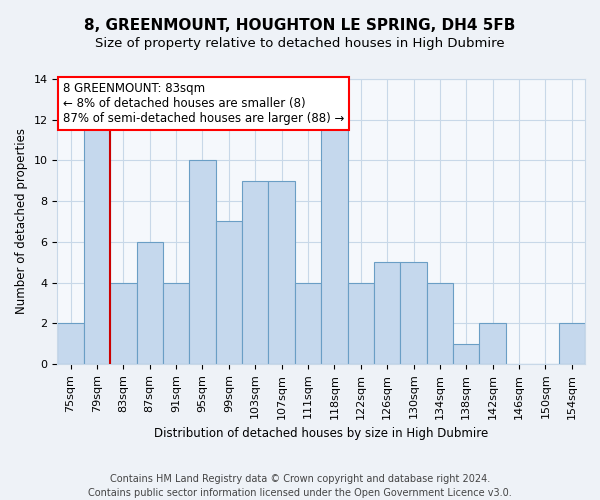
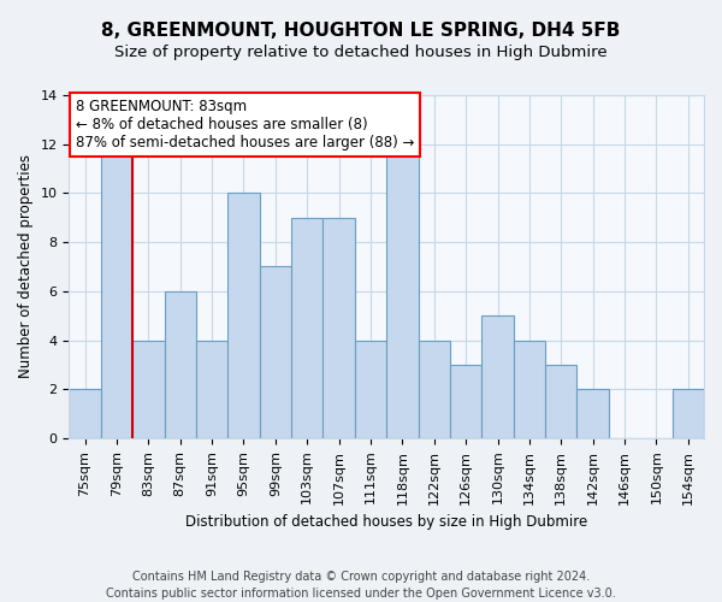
126sqm: 5 -> 3
138sqm: 1 -> 3
